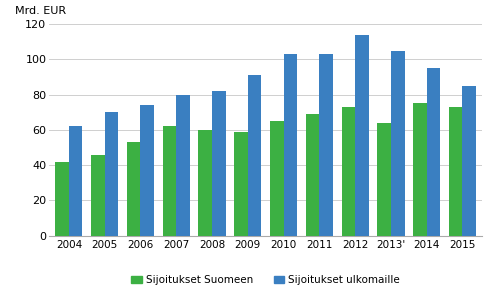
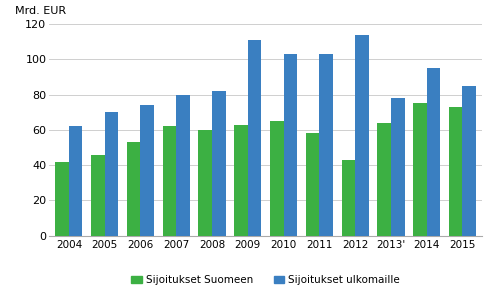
Sijoitukset Suomeen/2009: 59 -> 63
Sijoitukset ulkomaille/2009: 91 -> 111
Sijoitukset Suomeen/2011: 69 -> 58
Sijoitukset Suomeen/2012: 73 -> 43
Sijoitukset ulkomaille/2013': 105 -> 78
